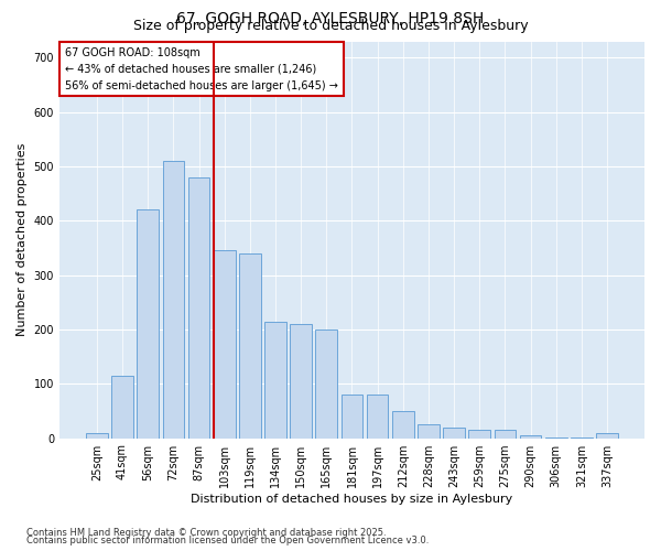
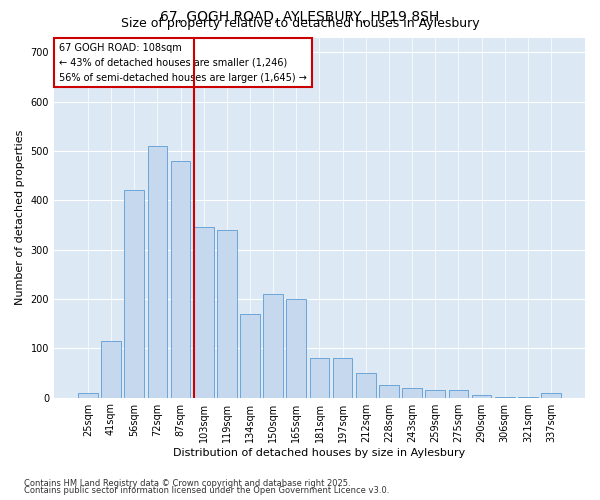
134sqm: 215 -> 170
